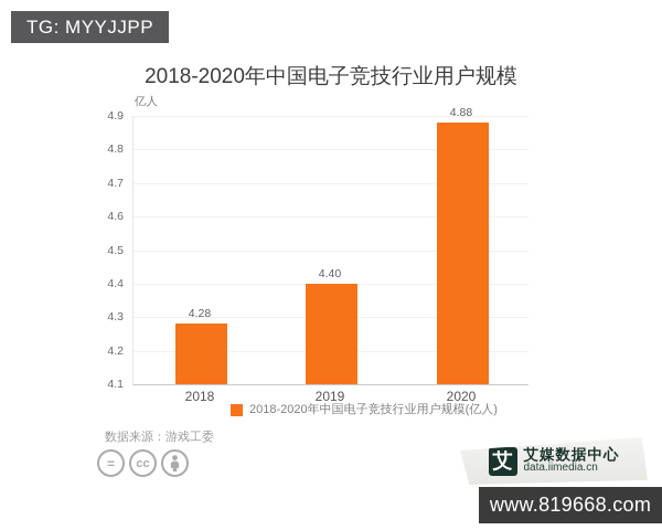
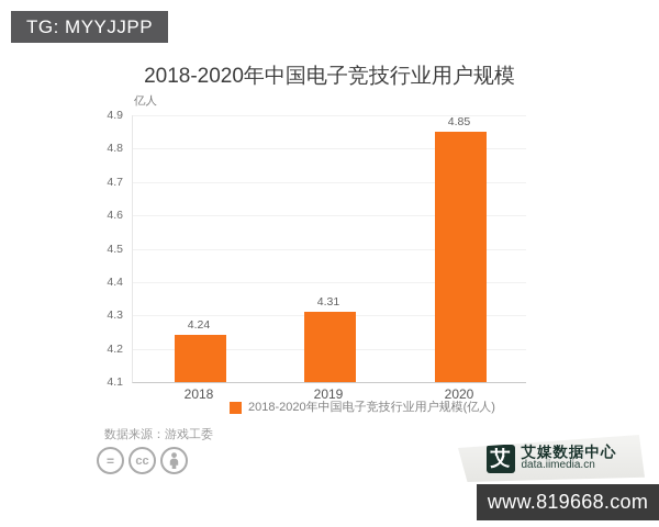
2018: 4.28 -> 4.24
2019: 4.40 -> 4.31
2020: 4.88 -> 4.85
